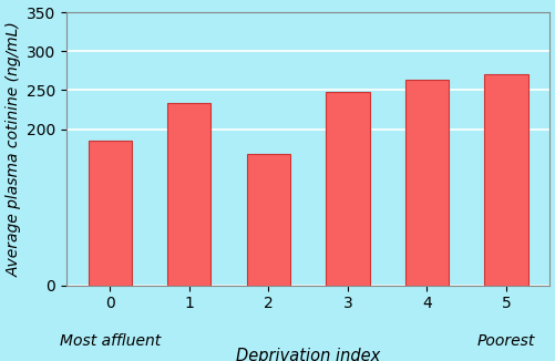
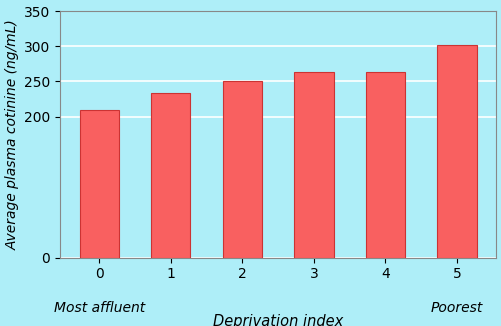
0: 186 -> 210
2: 168 -> 250
3: 248 -> 263
5: 270 -> 302
